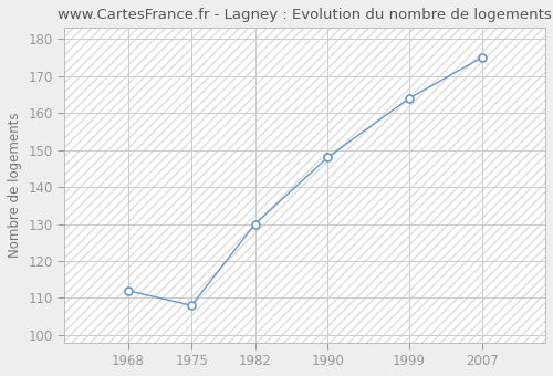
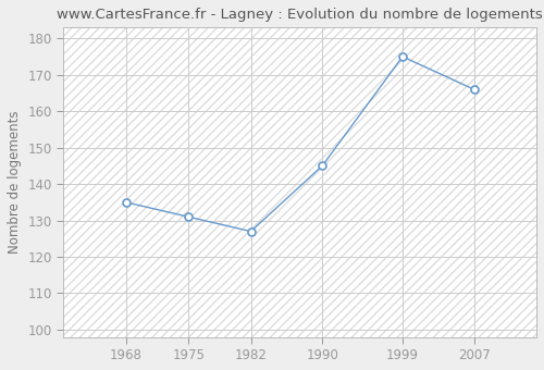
1968: 112 -> 135
1975: 108 -> 131
1982: 130 -> 127
1990: 148 -> 145
1999: 164 -> 175
2007: 175 -> 166
